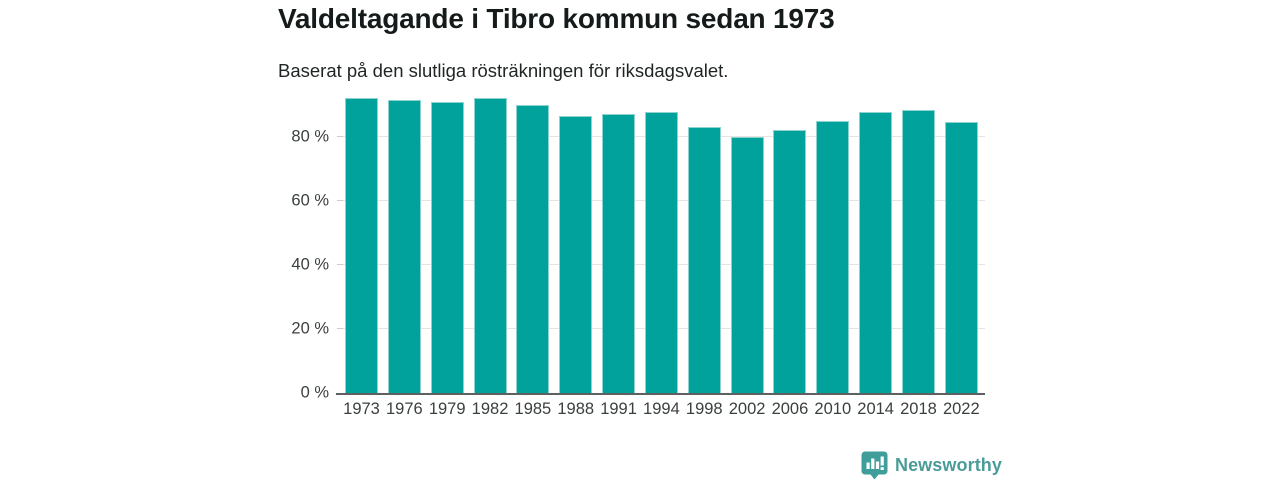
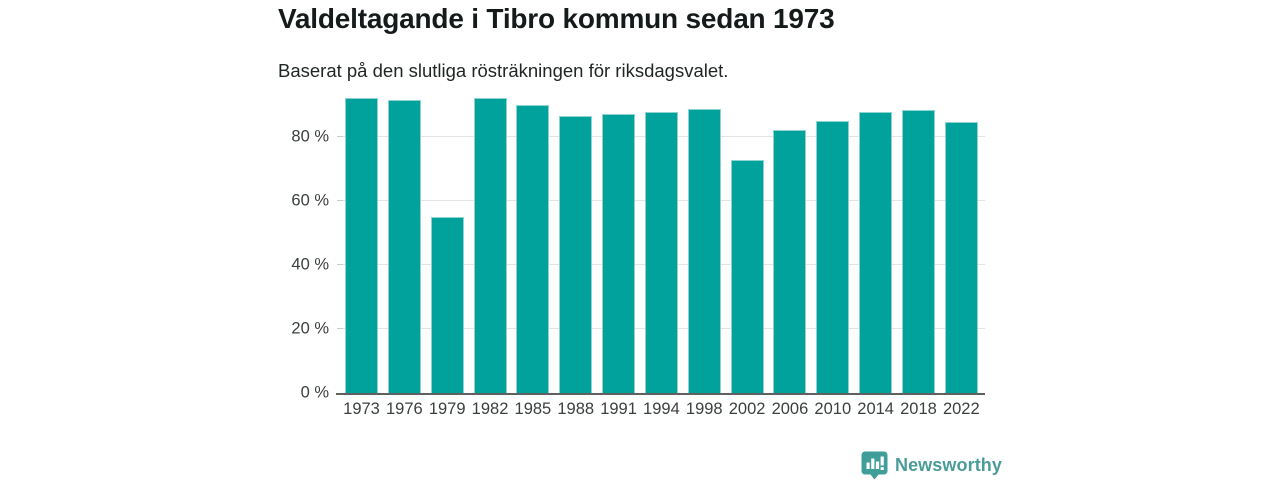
1979: 91% -> 55%
1998: 83% -> 89%
2002: 80% -> 73%
